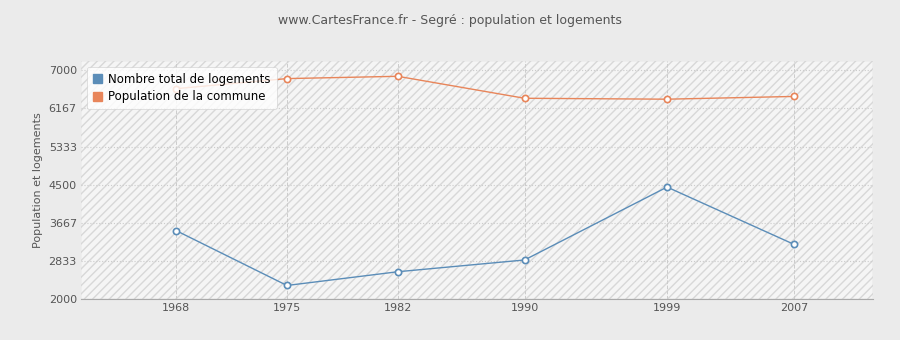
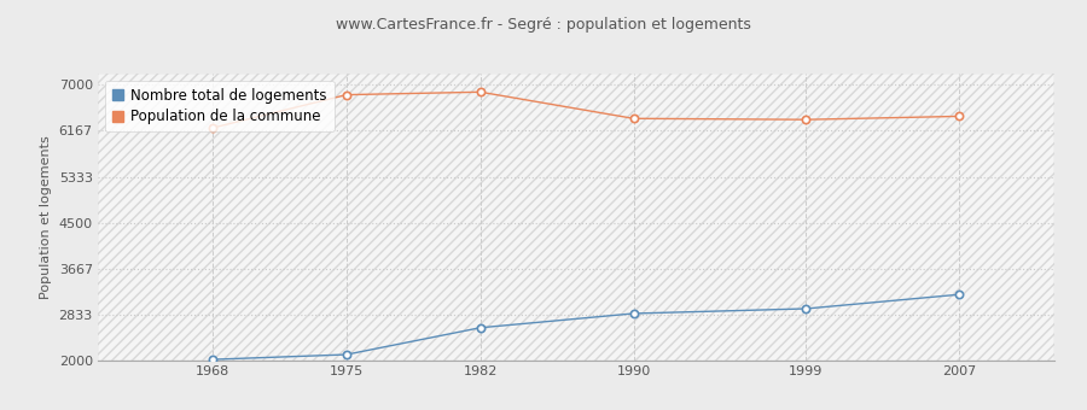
Nombre total de logements/1968: 3500 -> 2020
Population de la commune/1968: 6600 -> 6220
Nombre total de logements/1975: 2300 -> 2110
Nombre total de logements/1999: 4450 -> 2940
